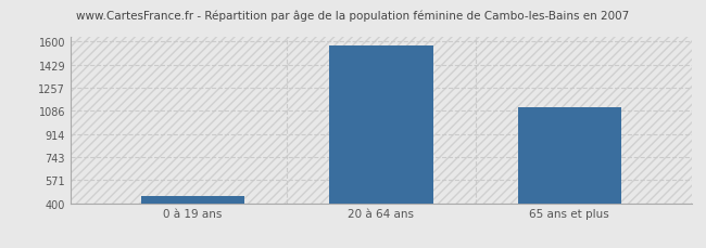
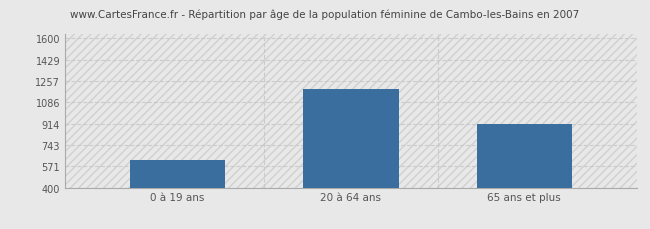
0 à 19 ans: 450 -> 620
20 à 64 ans: 1570 -> 1190
65 ans et plus: 1110 -> 910
